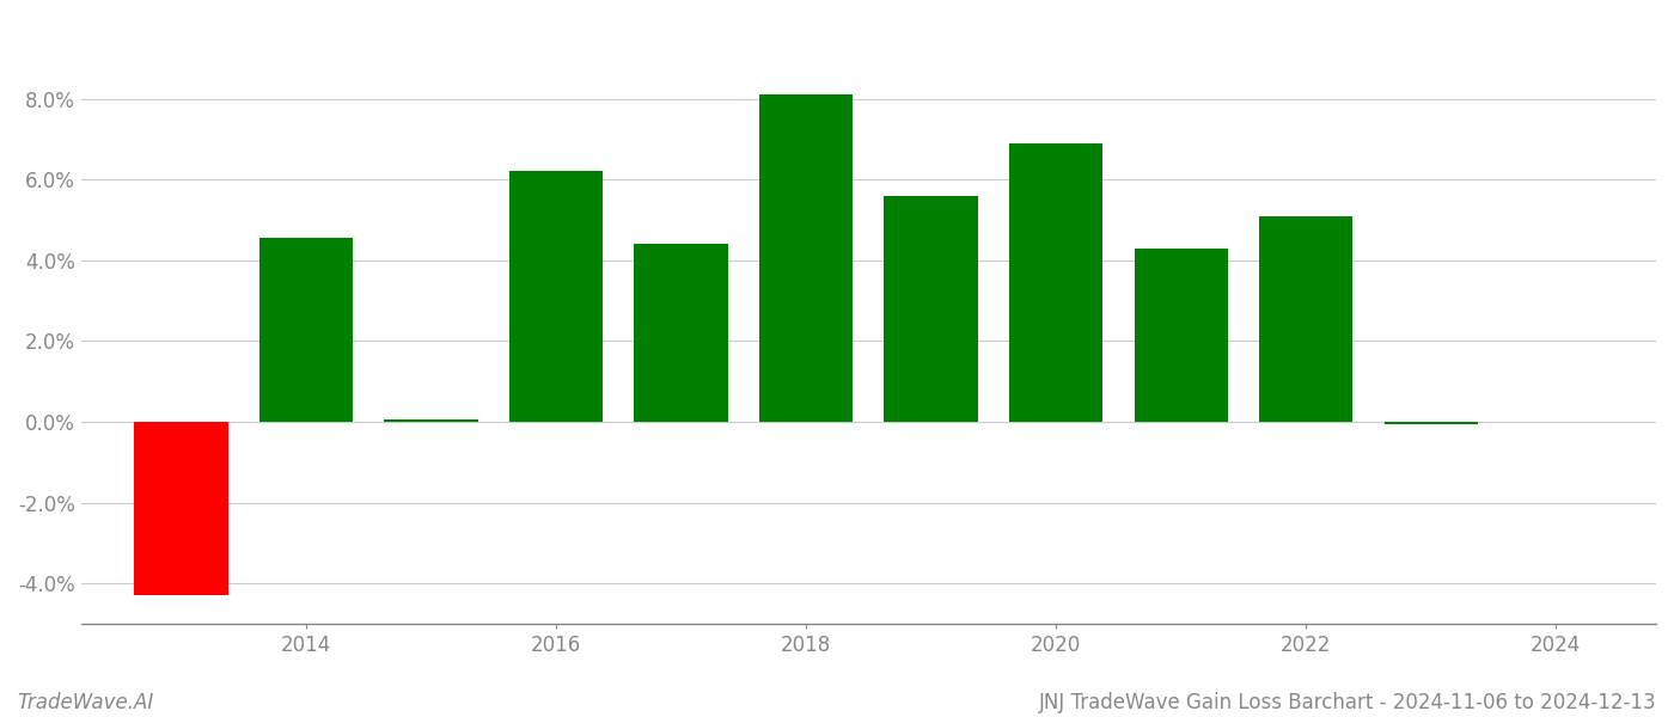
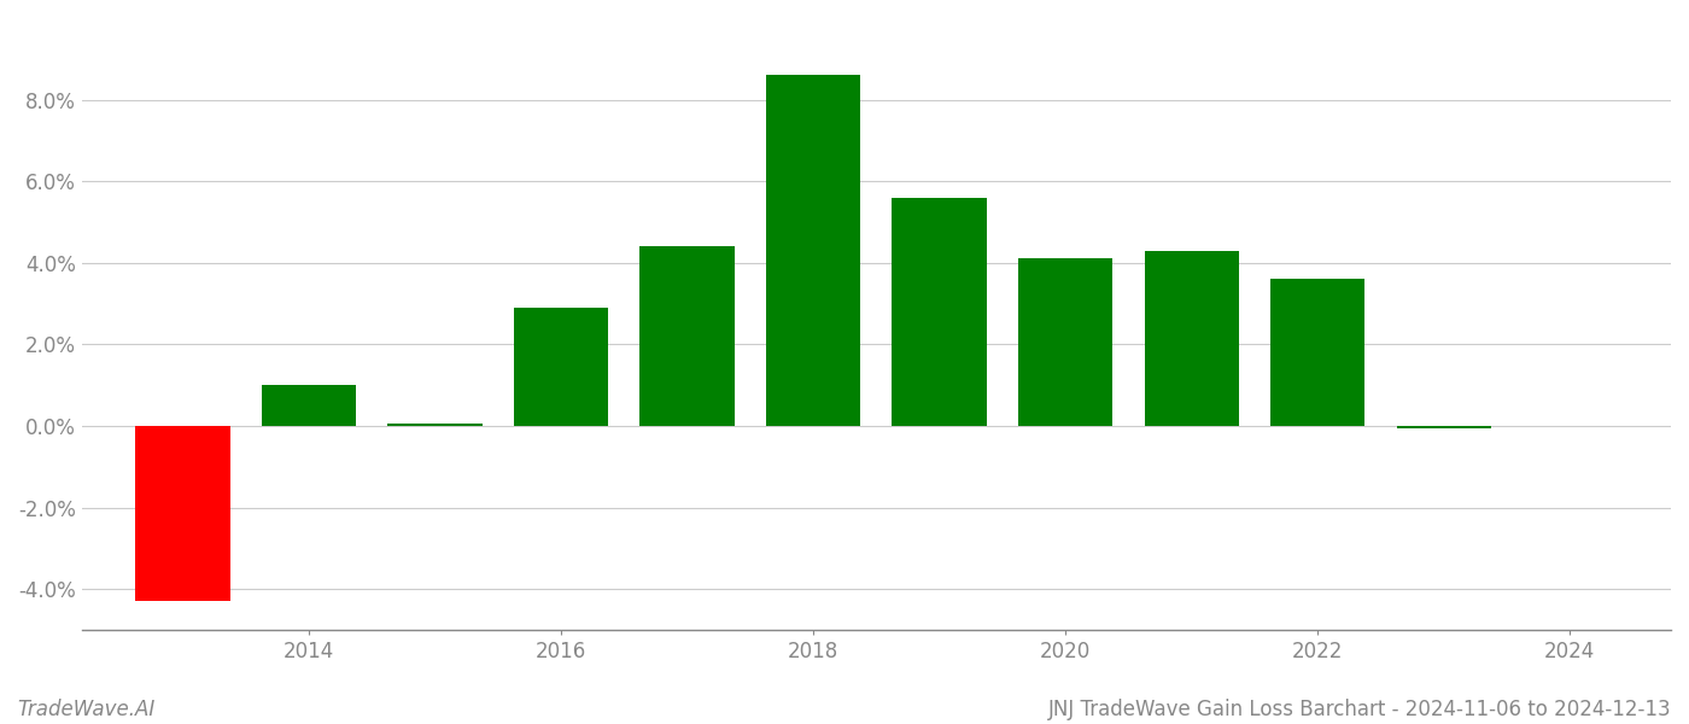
2014: 4.55% -> 1.00%
2016: 6.20% -> 2.90%
2018: 8.10% -> 8.60%
2020: 6.90% -> 4.10%
2022: 5.10% -> 3.60%
